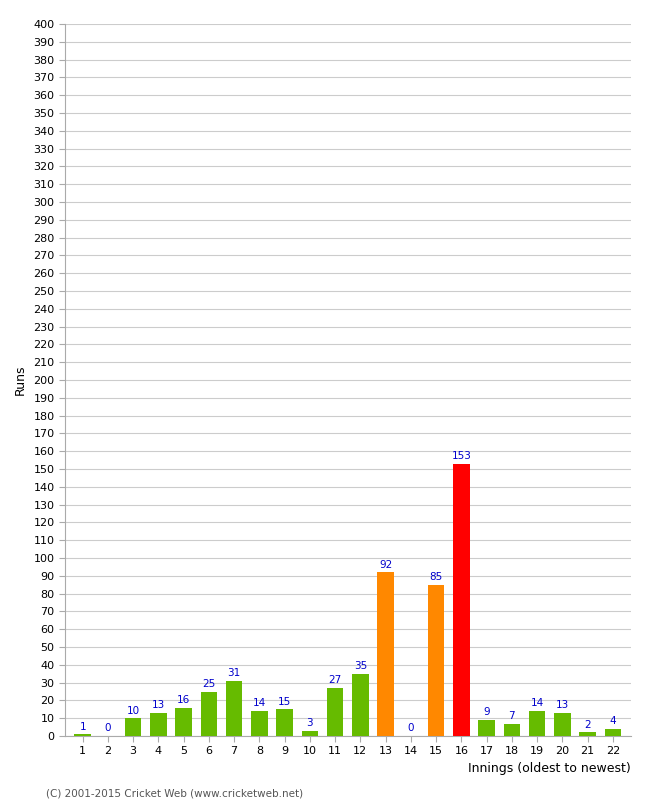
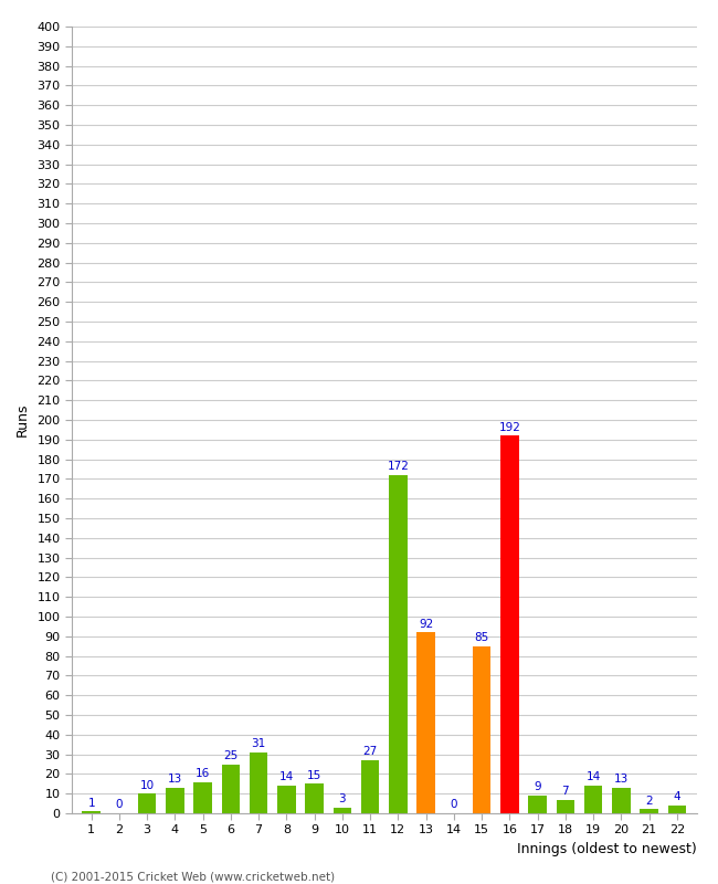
12: 35 -> 172
16: 153 -> 192
